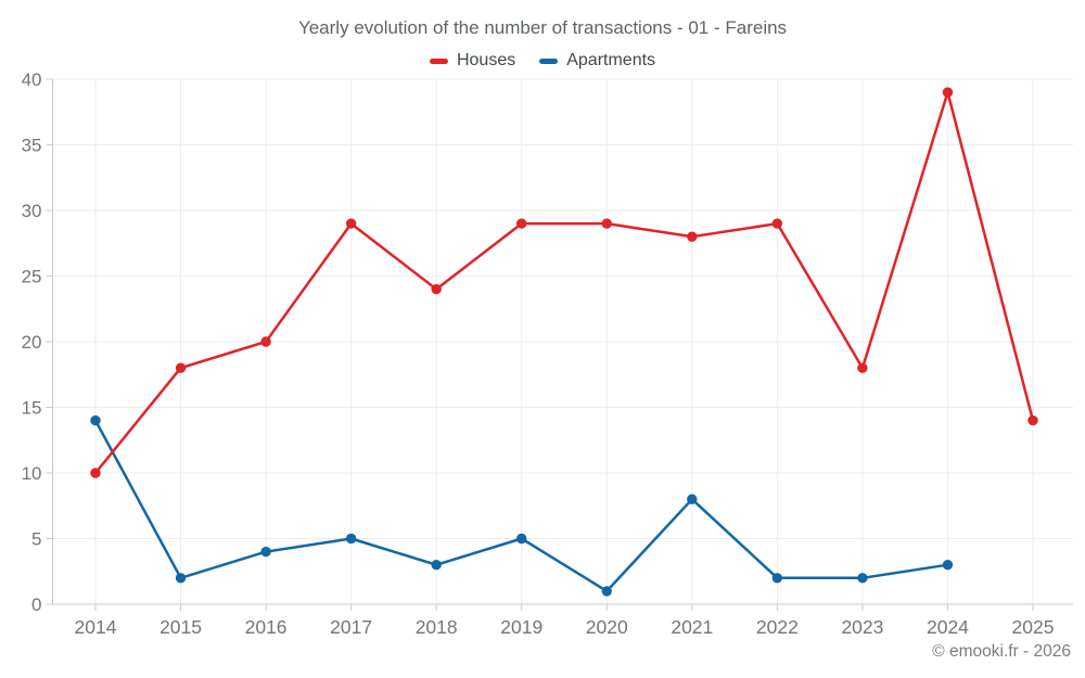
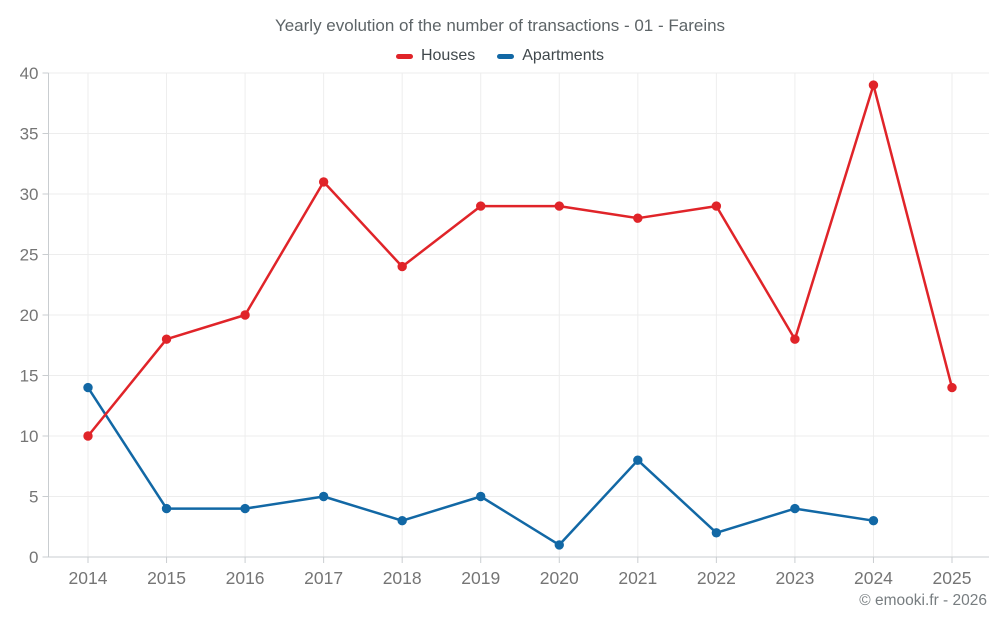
Apartments/2015: 2 -> 4
Houses/2017: 29 -> 31
Apartments/2023: 2 -> 4
